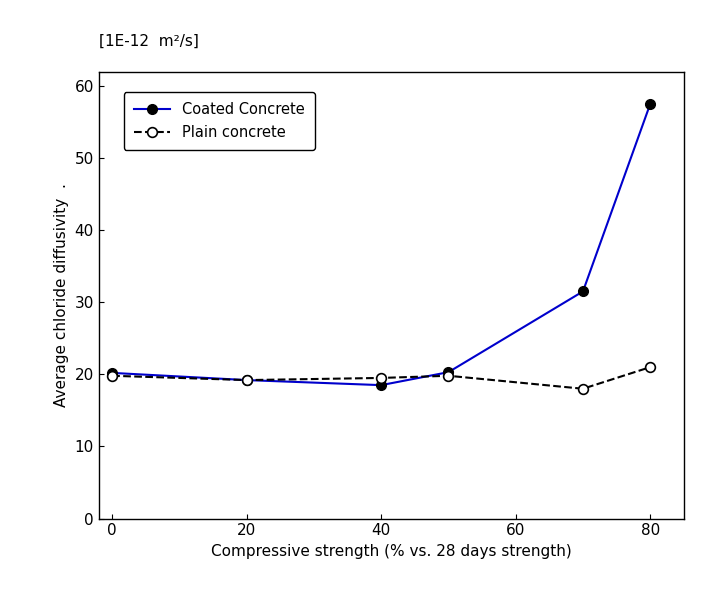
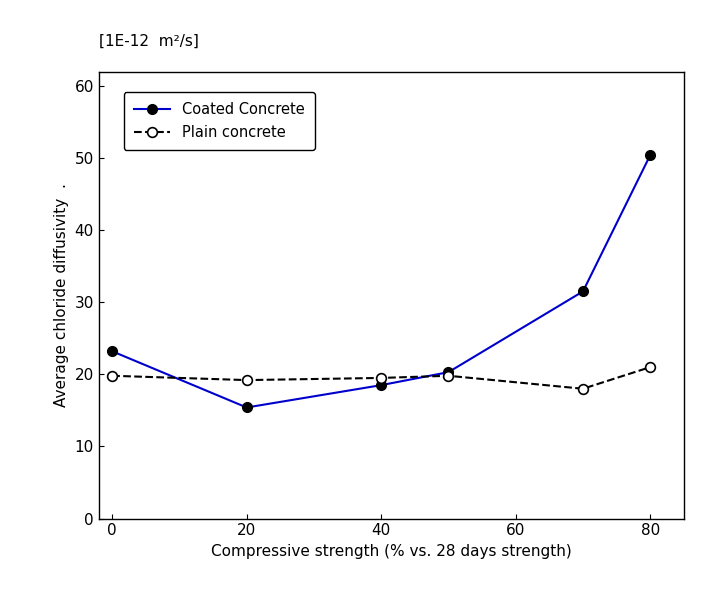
Coated Concrete/0: 20.2 -> 23.2
Coated Concrete/20: 19.2 -> 15.4
Coated Concrete/80: 57.5 -> 50.4
